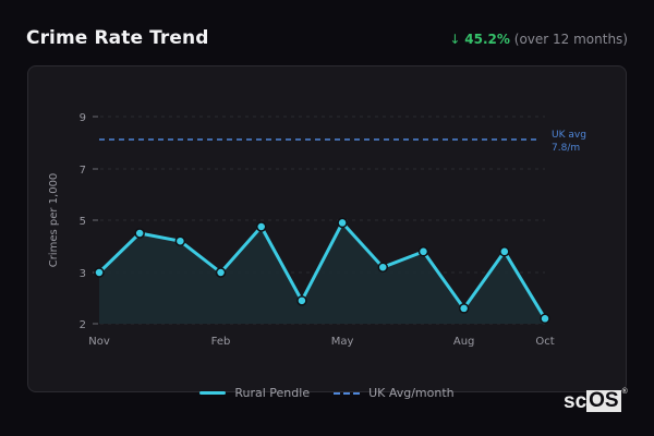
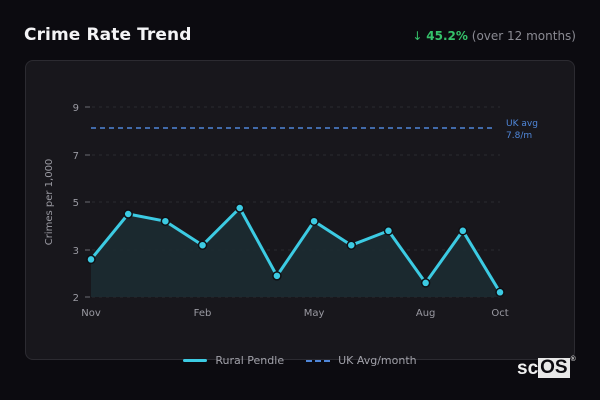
Rural Pendle/Nov: 3.0 -> 2.8
Rural Pendle/Feb: 3.0 -> 3.2
Rural Pendle/May: 4.9 -> 4.2
